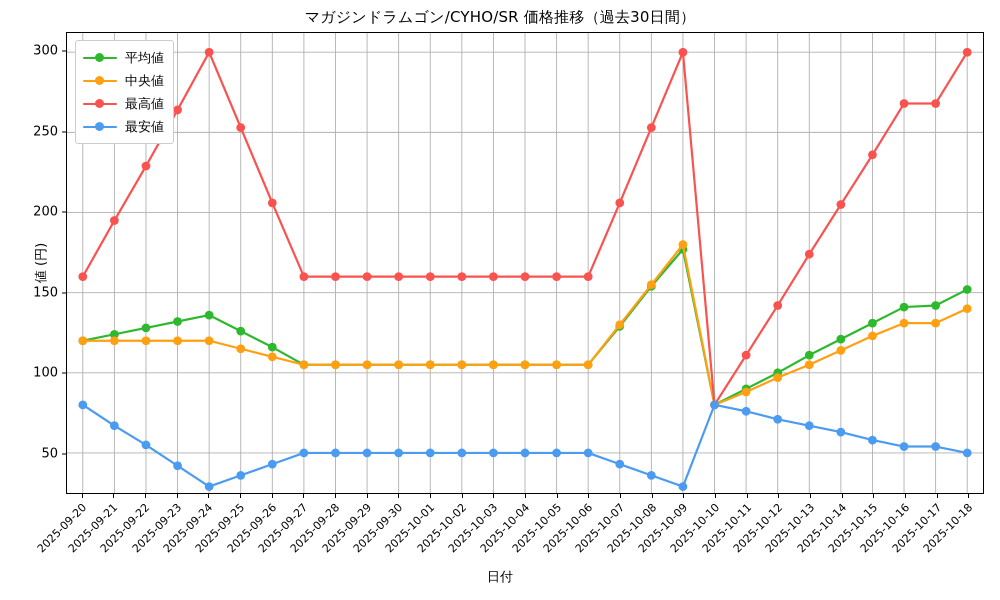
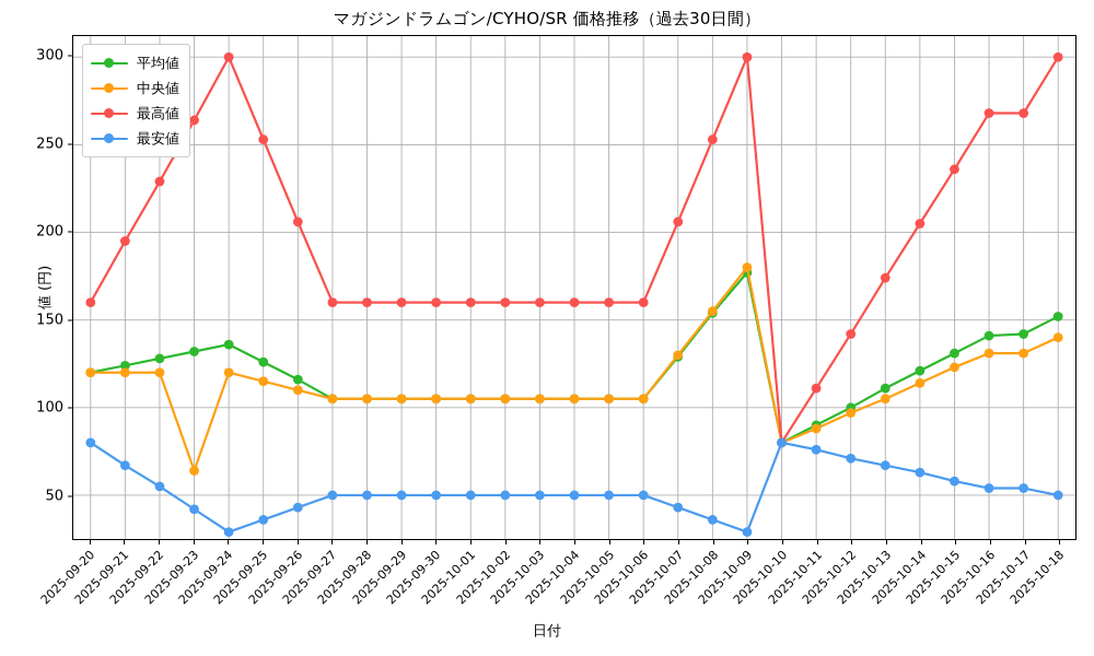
中央値/2025-09-23: 120 -> 64
